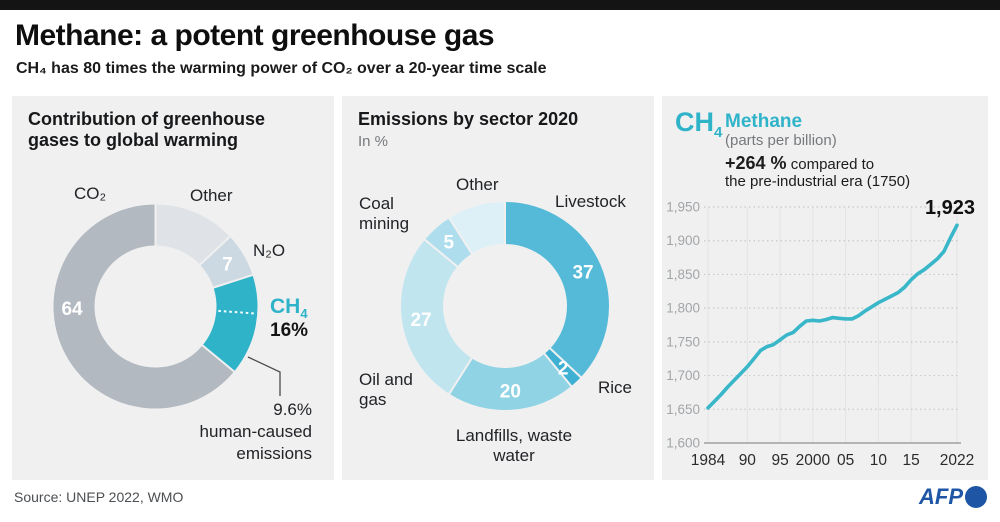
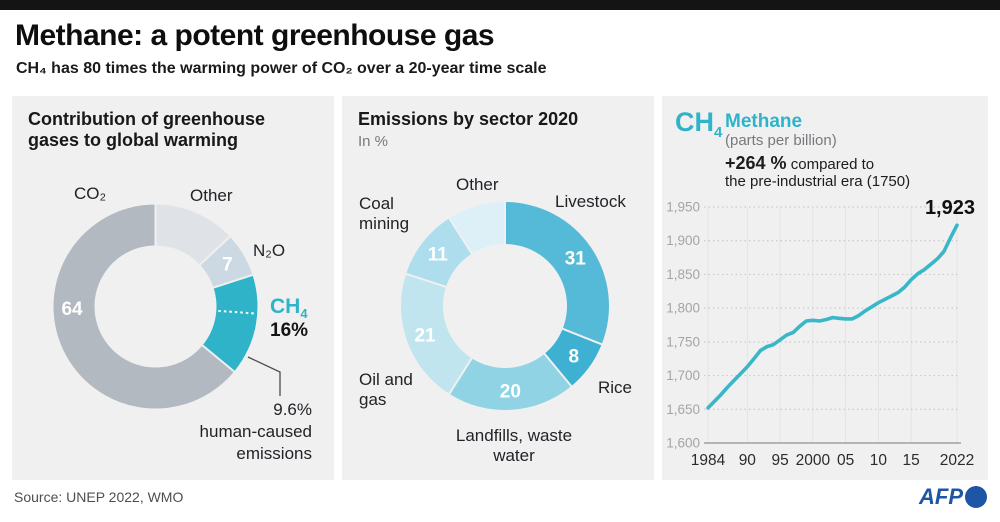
Emissions by sector 2020/Livestock: 37 -> 31
Emissions by sector 2020/Rice: 2 -> 8
Emissions by sector 2020/Oil and gas: 27 -> 21
Emissions by sector 2020/Coal mining: 5 -> 11
